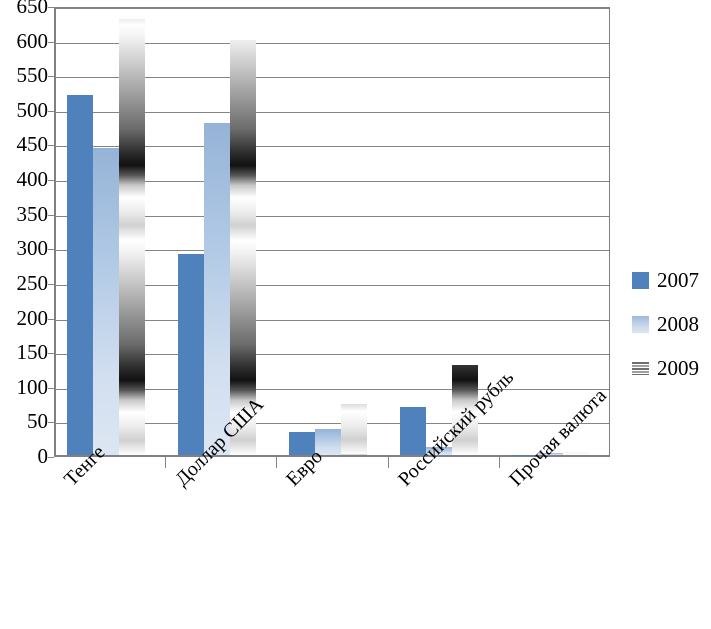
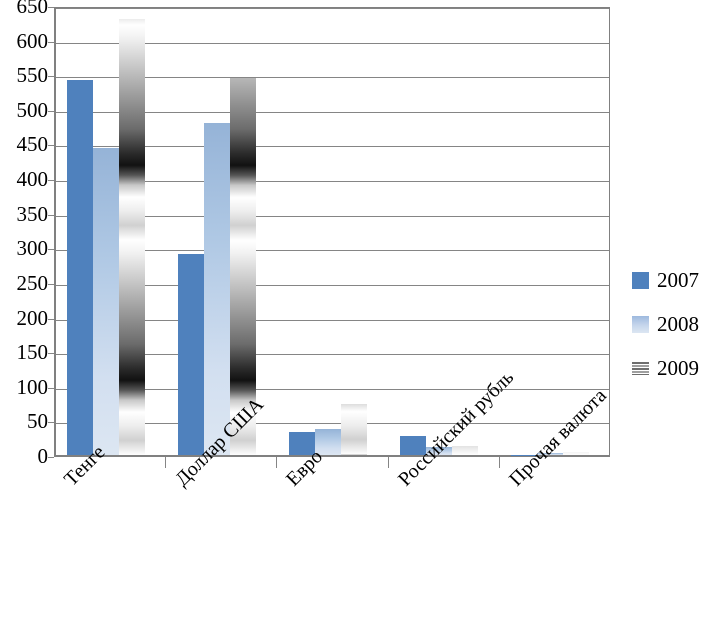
2007/Тенге: 520 -> 540
2009/Доллар США: 600 -> 540
2007/Российский рубль: 70 -> 30
2009/Российский рубль: 130 -> 10
